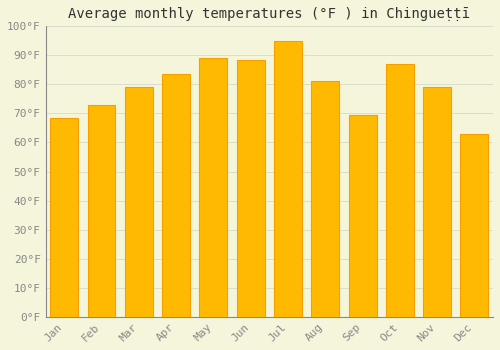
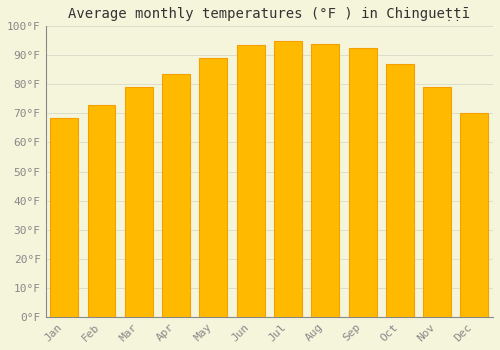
Jun: 88.5°F -> 93.5°F
Aug: 81.0°F -> 94.0°F
Sep: 69.5°F -> 92.5°F
Dec: 63.0°F -> 70.0°F
